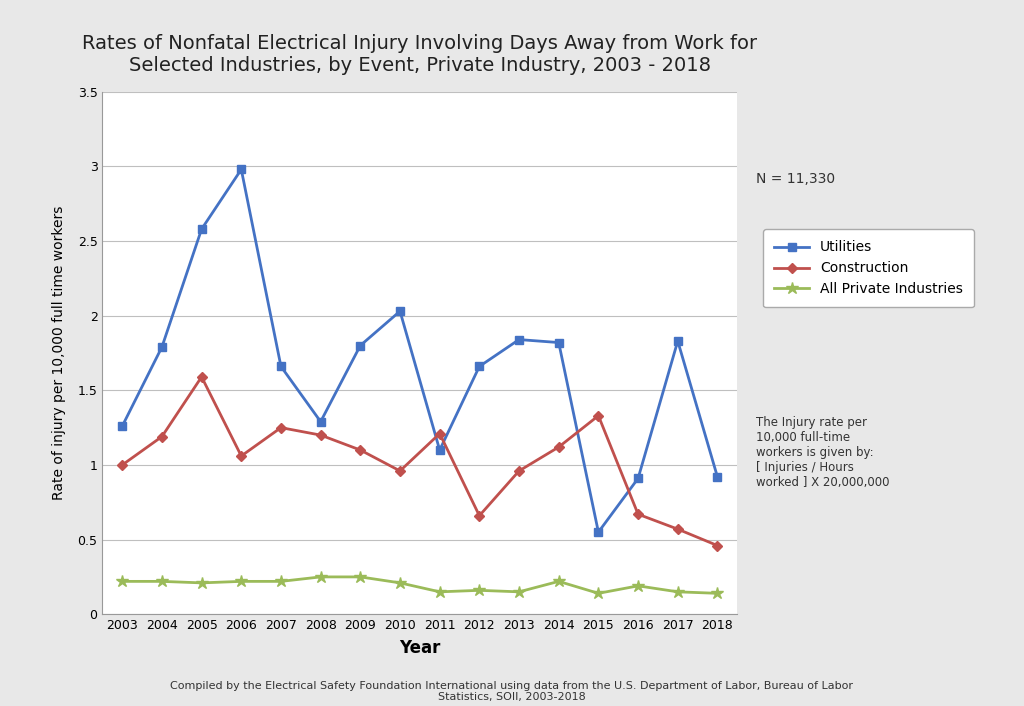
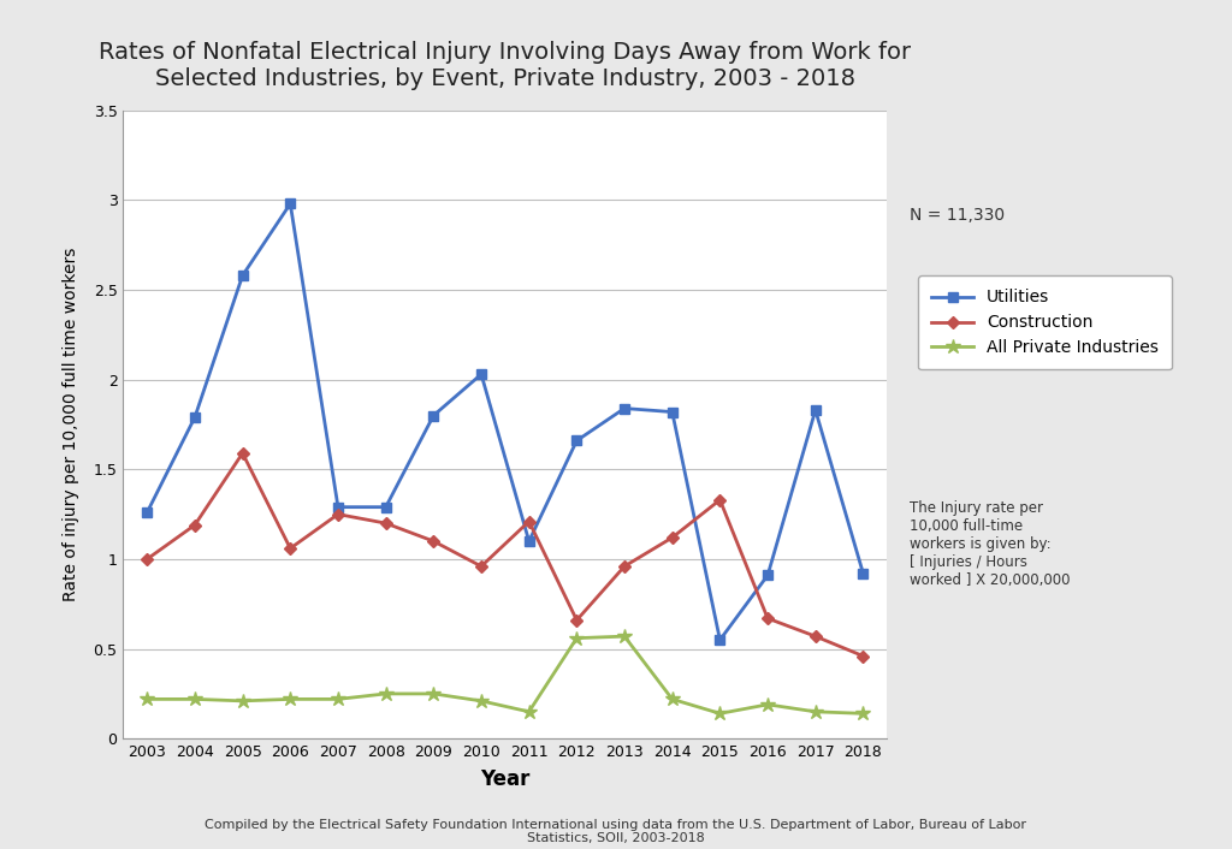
Utilities/2007: 1.66 -> 1.29
All Private Industries/2012: 0.16 -> 0.56
All Private Industries/2013: 0.15 -> 0.57
